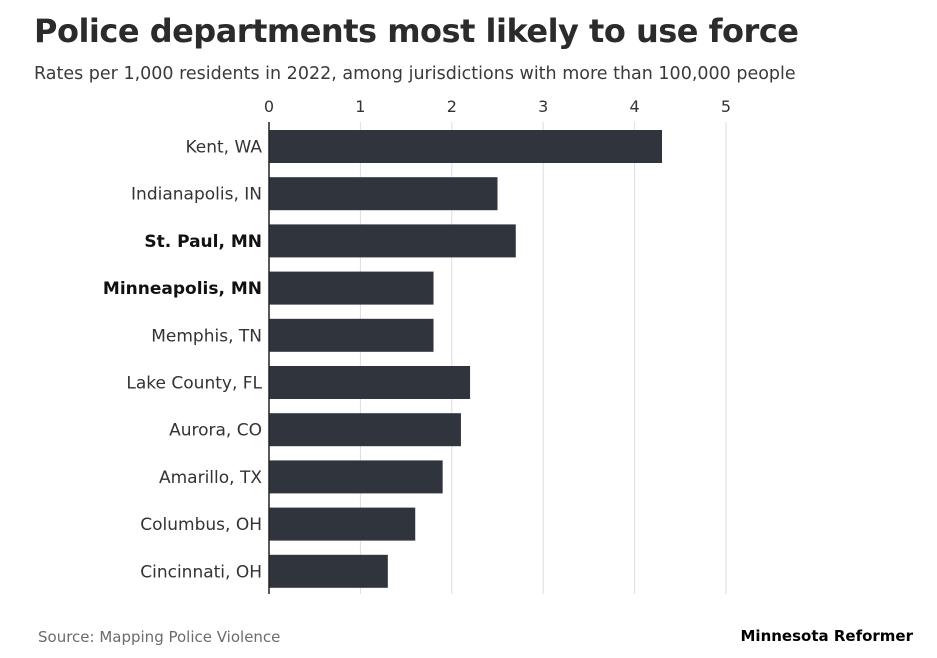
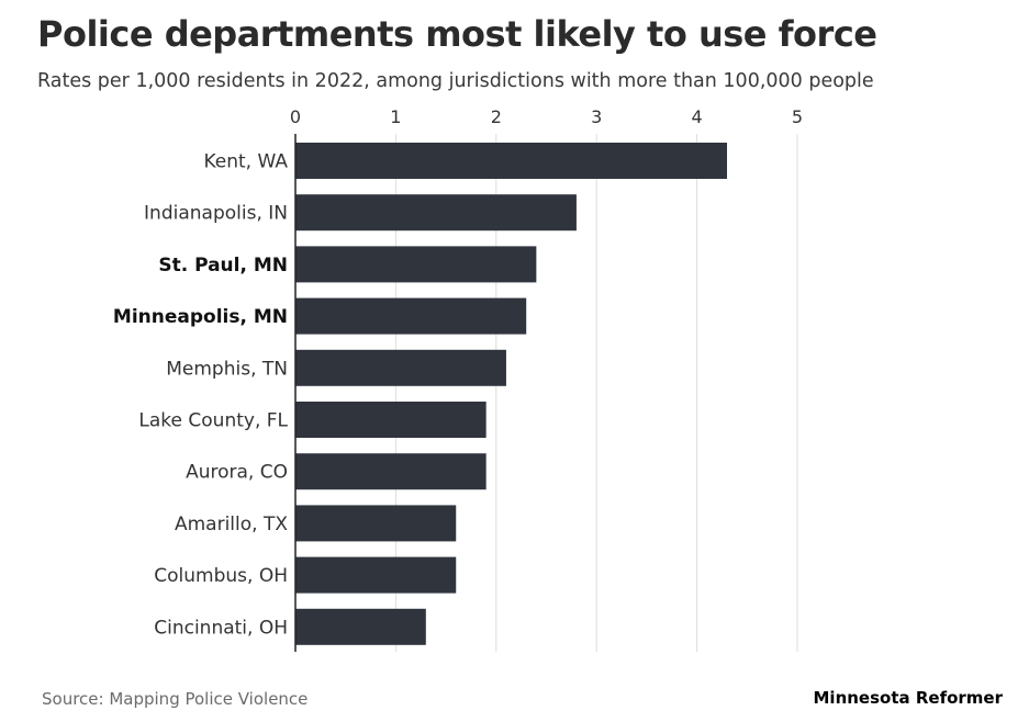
Indianapolis, IN: 2.5 -> 2.8
St. Paul, MN: 2.7 -> 2.4
Minneapolis, MN: 1.8 -> 2.3
Memphis, TN: 1.8 -> 2.1
Lake County, FL: 2.2 -> 1.9
Aurora, CO: 2.1 -> 1.9
Amarillo, TX: 1.9 -> 1.6
